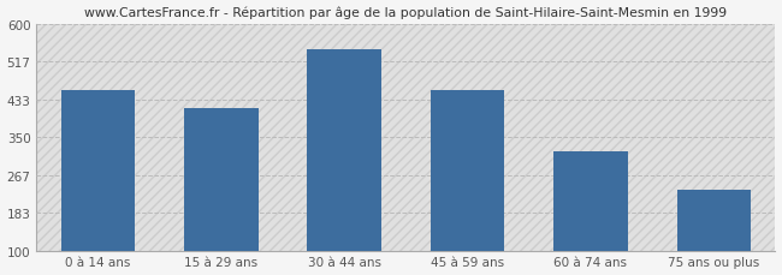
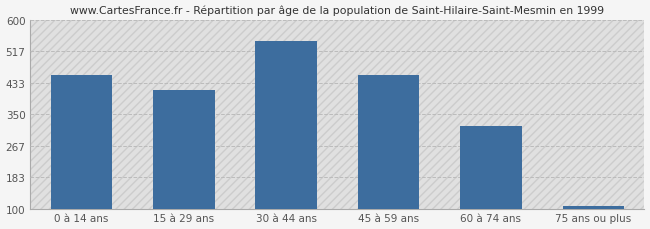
75 ans ou plus: 235 -> 108
